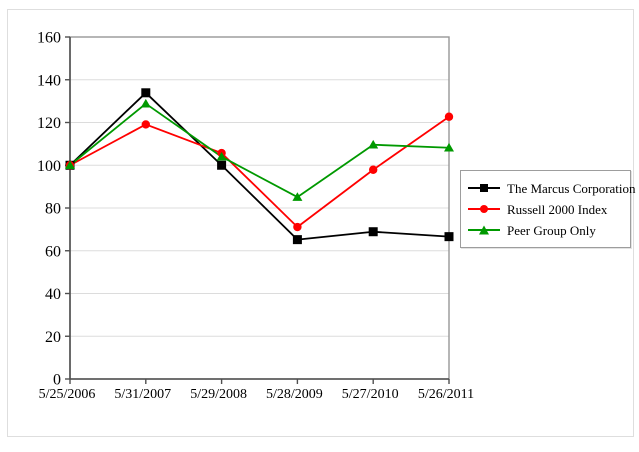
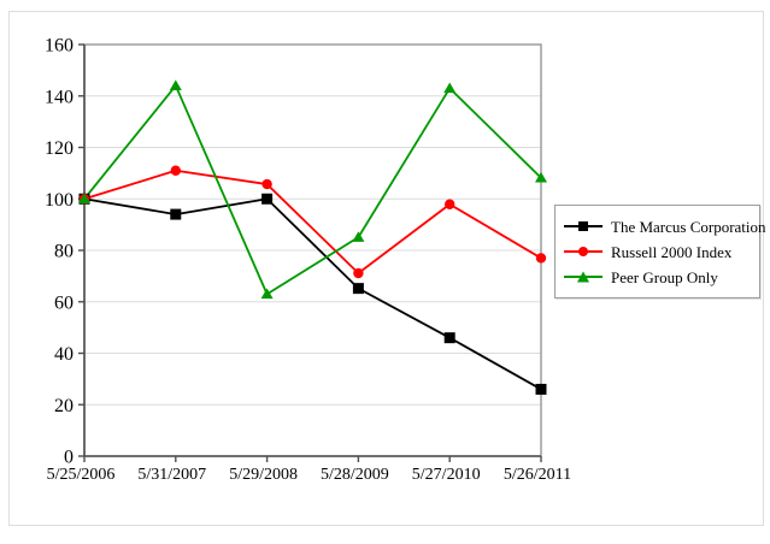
The Marcus Corporation/5/31/2007: 134 -> 94
Russell 2000 Index/5/31/2007: 119 -> 111
Peer Group Only/5/31/2007: 129 -> 144
Peer Group Only/5/29/2008: 104 -> 63
The Marcus Corporation/5/27/2010: 69 -> 46
Peer Group Only/5/27/2010: 110 -> 143
The Marcus Corporation/5/26/2011: 67 -> 26
Russell 2000 Index/5/26/2011: 123 -> 77
